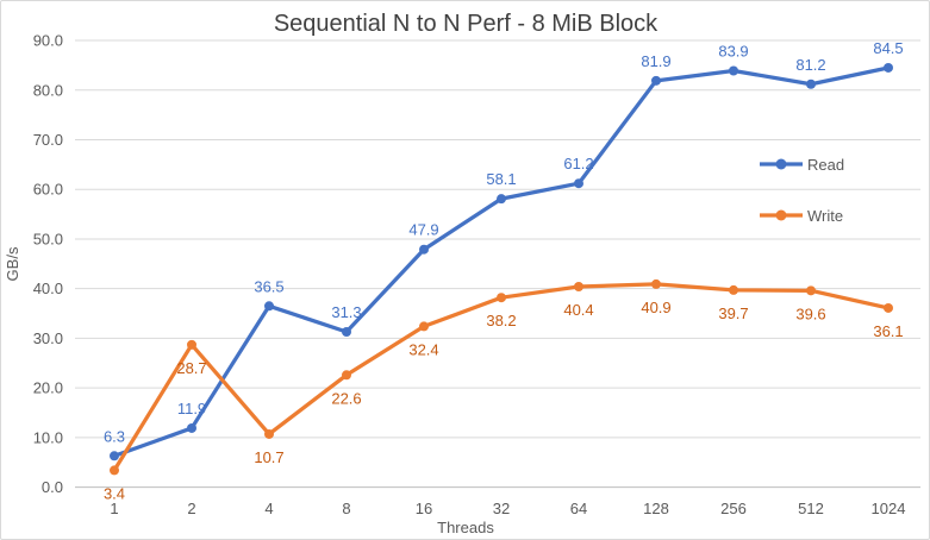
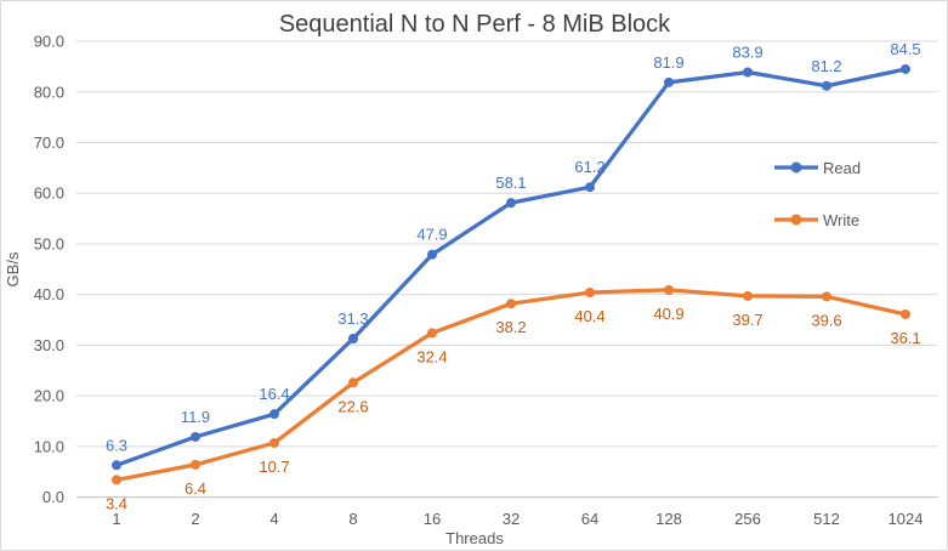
Write/2: 28.7 -> 6.4
Read/4: 36.5 -> 16.4
